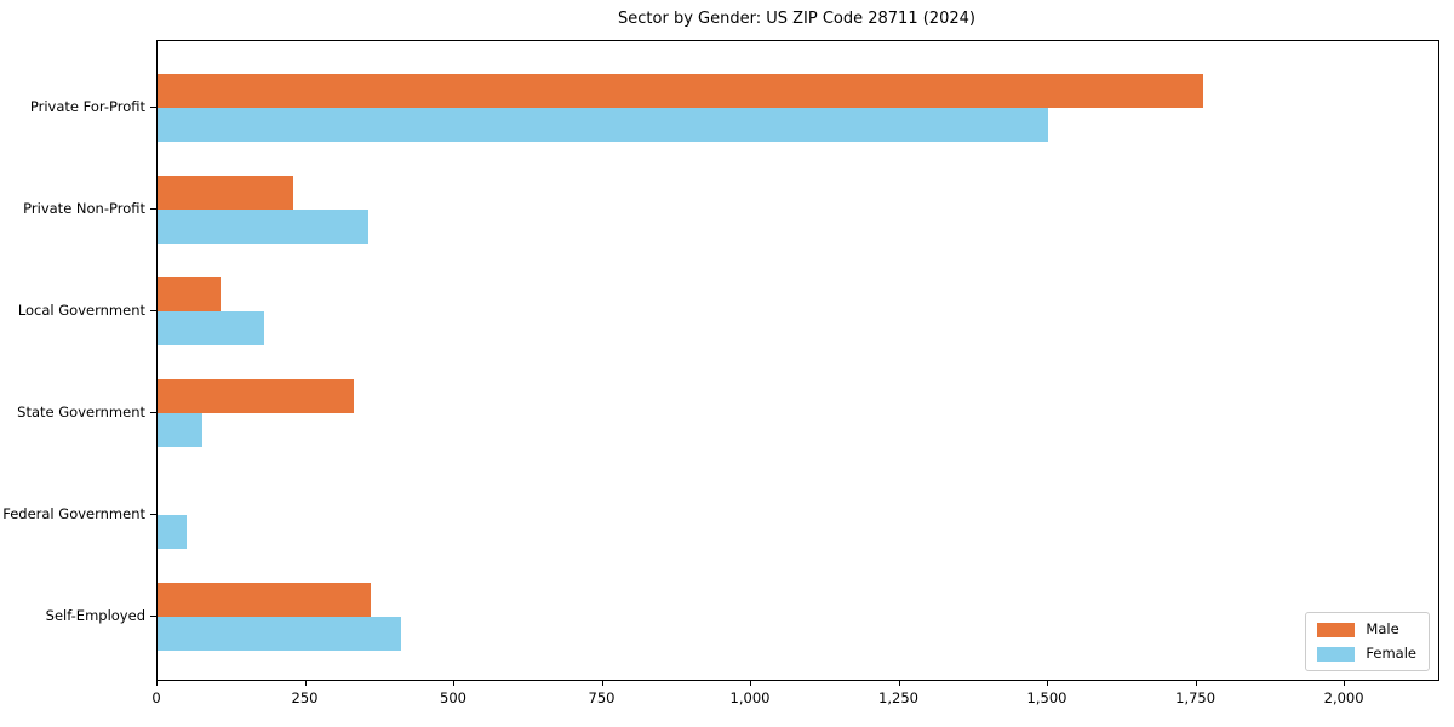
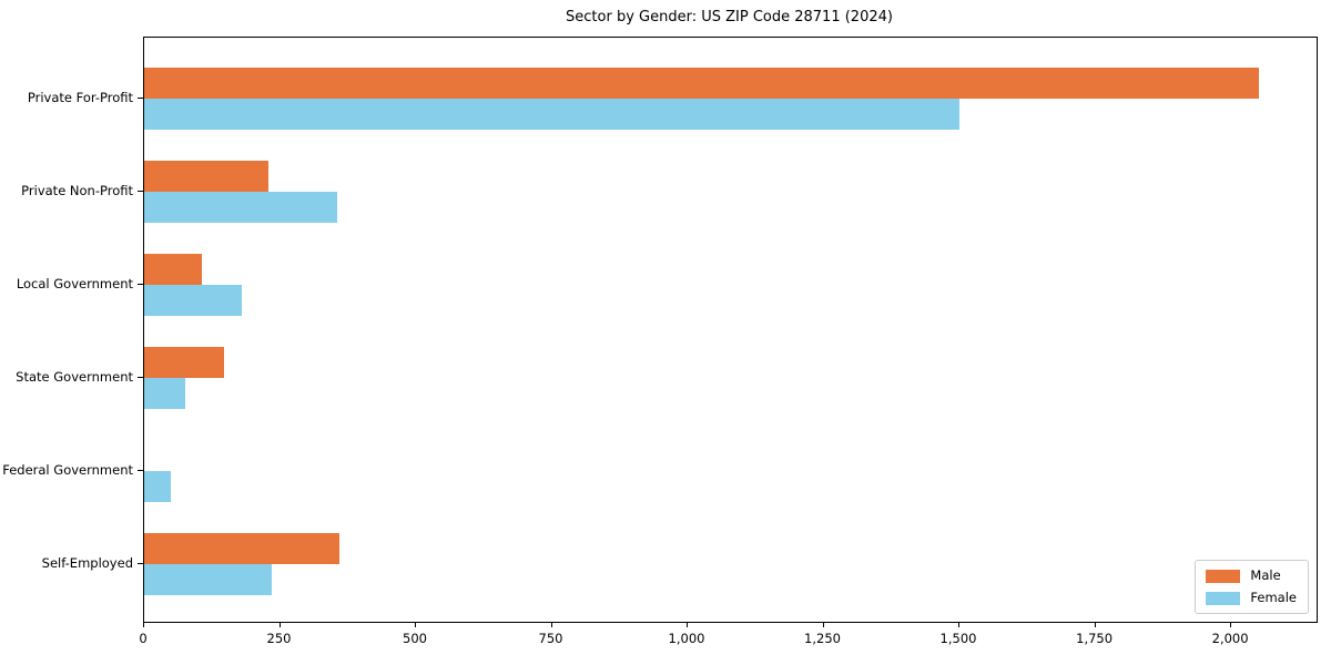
Male/Private For-Profit: 1760 -> 2050
Male/State Government: 330 -> 150
Female/Self-Employed: 410 -> 240
